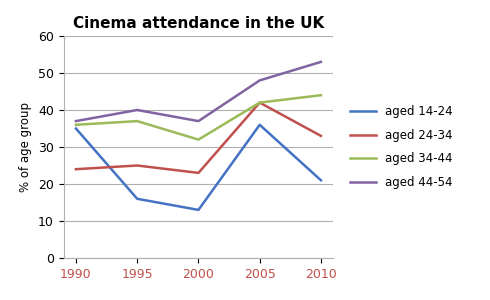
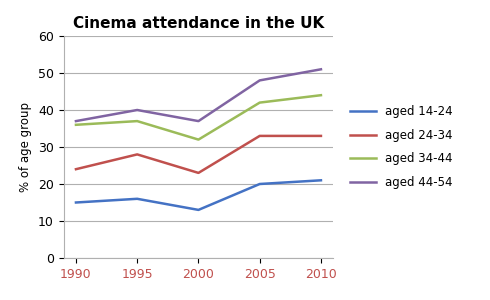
aged 14-24/1990: 35 -> 15
aged 24-34/1995: 25 -> 28
aged 14-24/2005: 36 -> 20
aged 24-34/2005: 42 -> 33
aged 44-54/2010: 53 -> 51
